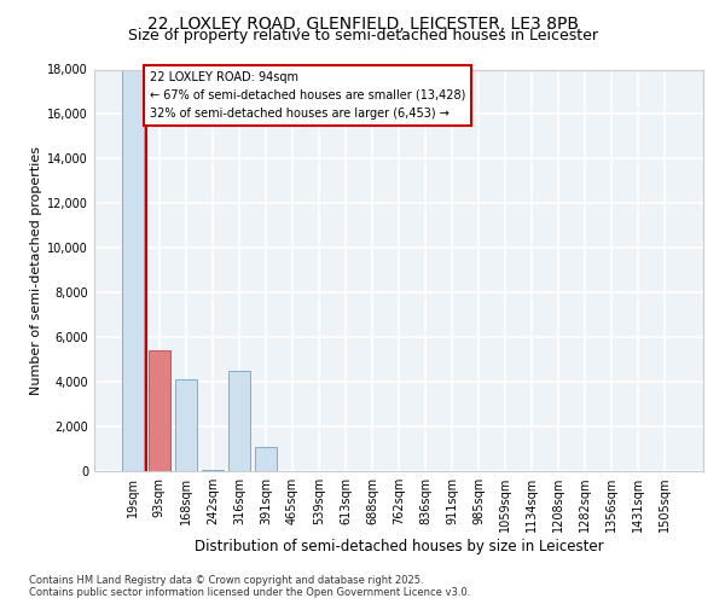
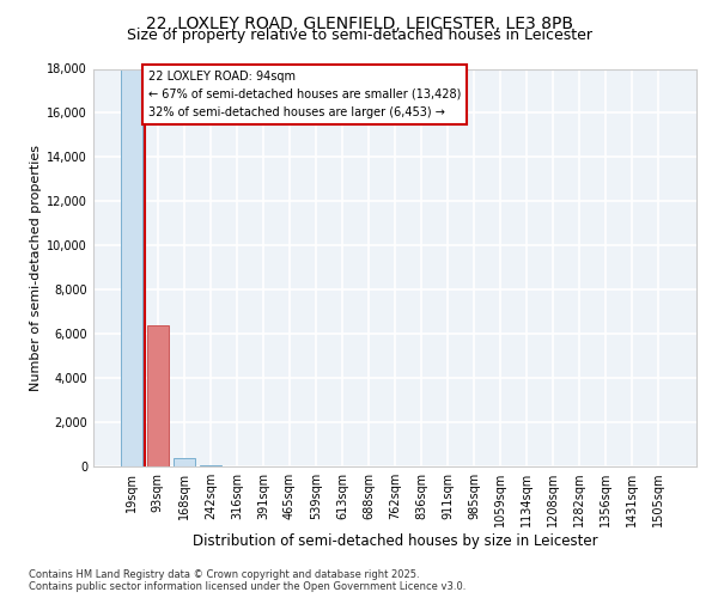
93sqm: 5,400 -> 6,400
168sqm: 4,100 -> 400
316sqm: 4,500 -> 0
391sqm: 1,100 -> 0
